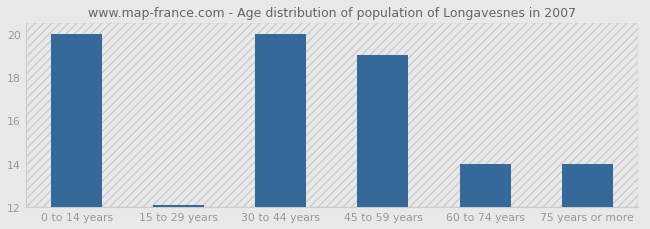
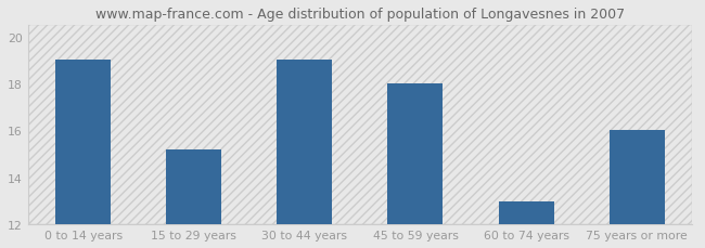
0 to 14 years: 20.0 -> 19.0
15 to 29 years: 12.1 -> 15.2
30 to 44 years: 20.0 -> 19.0
45 to 59 years: 19.0 -> 18.0
60 to 74 years: 14.0 -> 13.0
75 years or more: 14.0 -> 16.0
